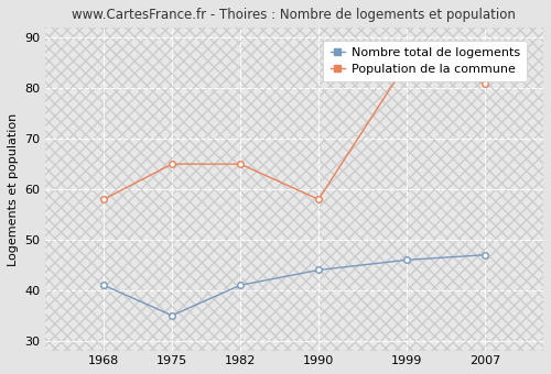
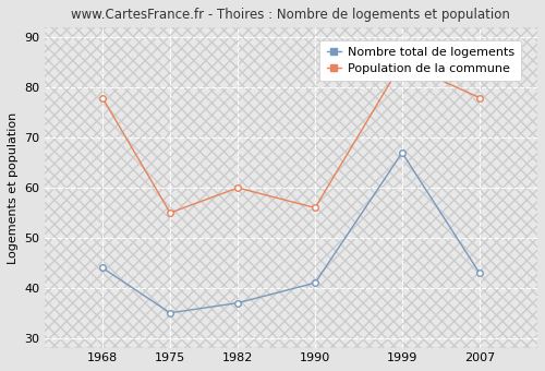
Nombre total de logements/1968: 41 -> 44
Population de la commune/1968: 58 -> 78
Population de la commune/1975: 65 -> 55
Nombre total de logements/1982: 41 -> 37
Population de la commune/1982: 65 -> 60
Nombre total de logements/1990: 44 -> 41
Population de la commune/1990: 58 -> 56
Nombre total de logements/1999: 46 -> 67
Nombre total de logements/2007: 47 -> 43
Population de la commune/2007: 81 -> 78
